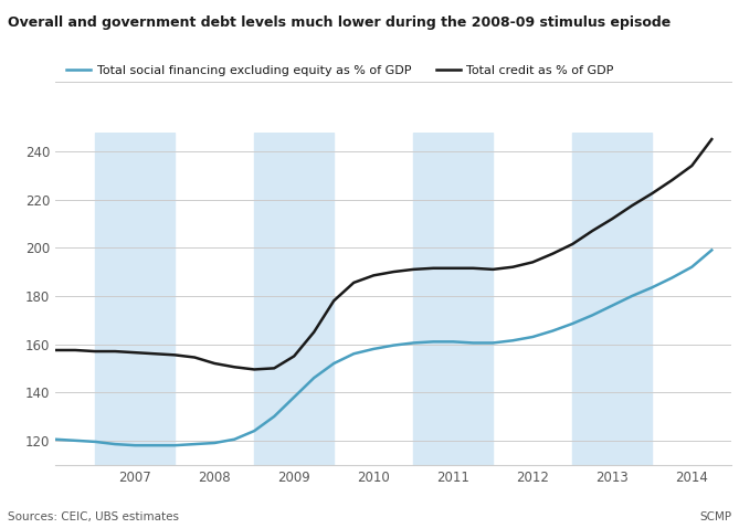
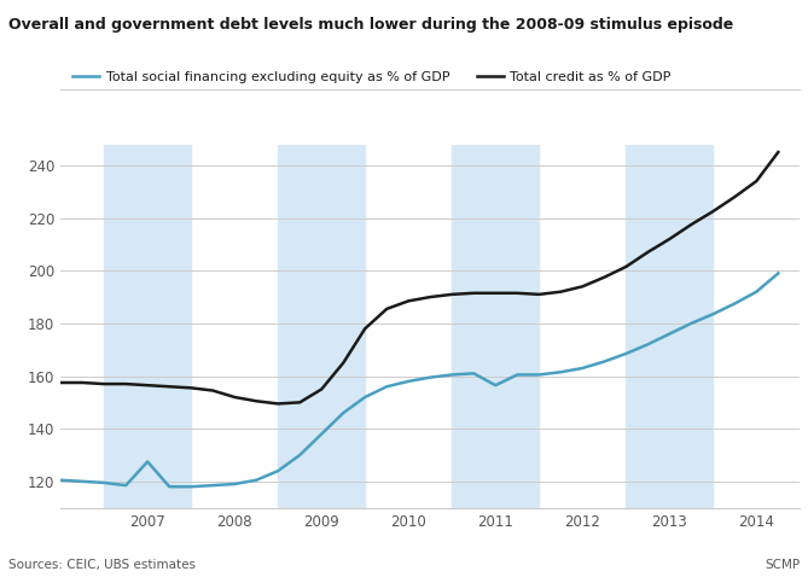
Total social financing excluding equity as % of GDP/2007: 118.0 -> 127.5
Total social financing excluding equity as % of GDP/2011: 161.0 -> 156.5
